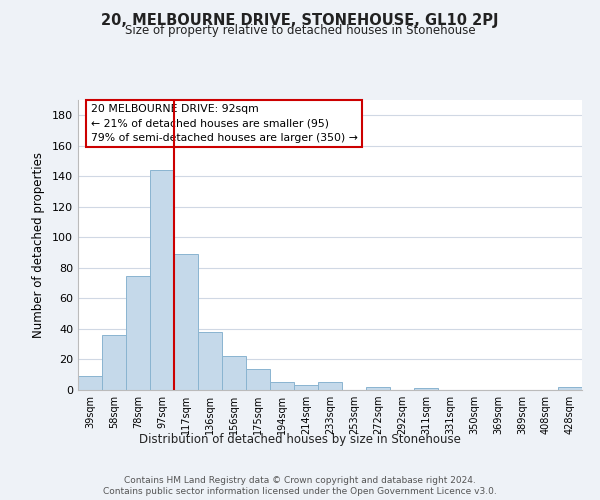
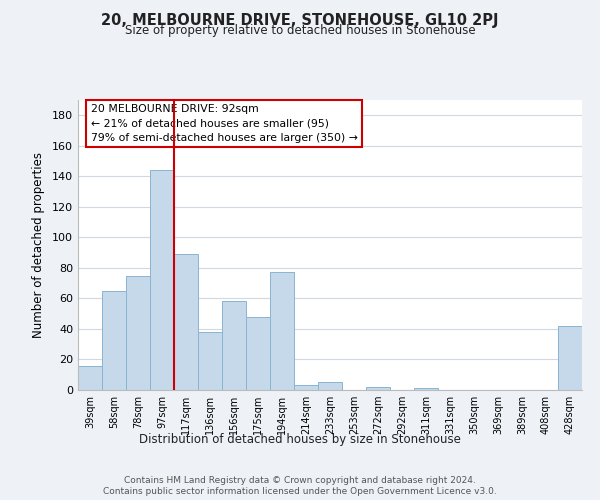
39sqm: 9 -> 16
58sqm: 36 -> 65
156sqm: 22 -> 58
175sqm: 14 -> 48
194sqm: 5 -> 77
428sqm: 2 -> 42
